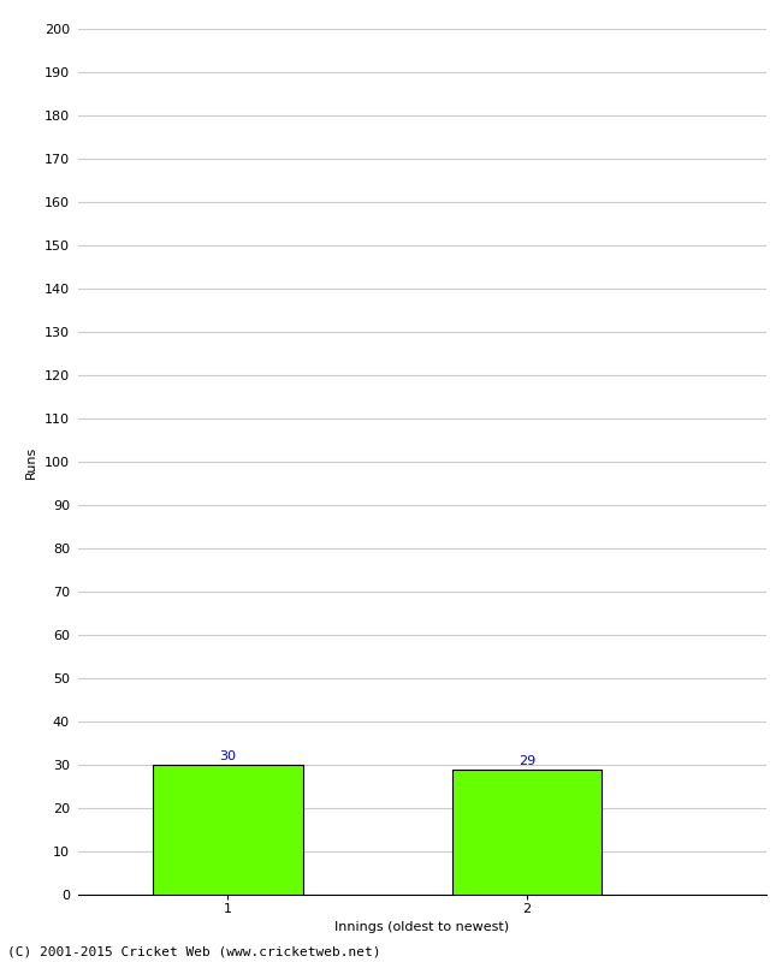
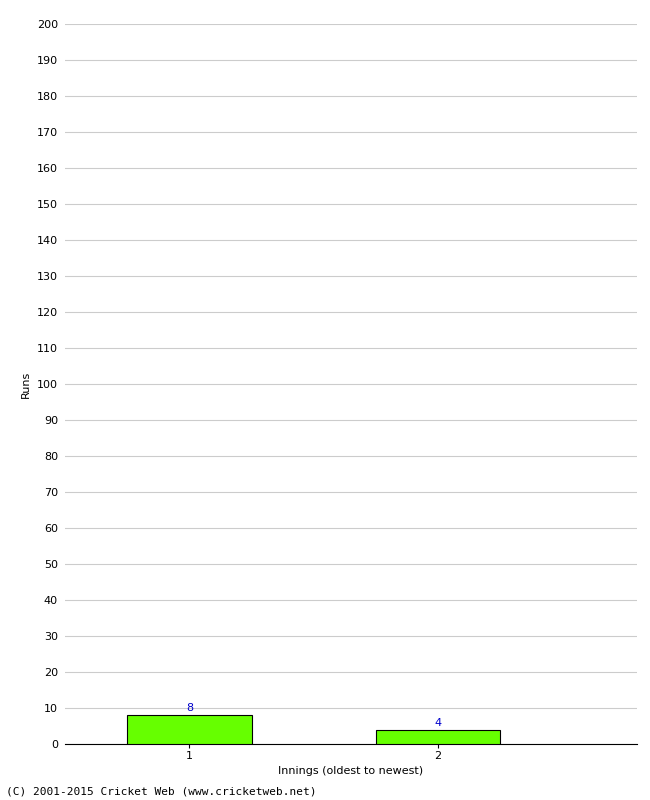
1: 30 -> 8
2: 29 -> 4
